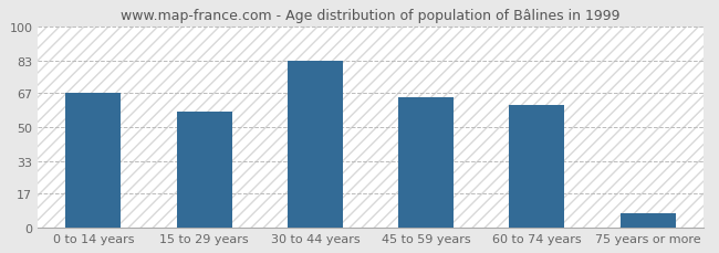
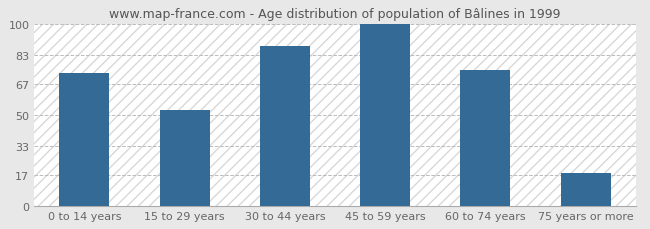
0 to 14 years: 67 -> 73
15 to 29 years: 58 -> 53
30 to 44 years: 83 -> 88
45 to 59 years: 65 -> 100
60 to 74 years: 61 -> 75
75 years or more: 7 -> 18
